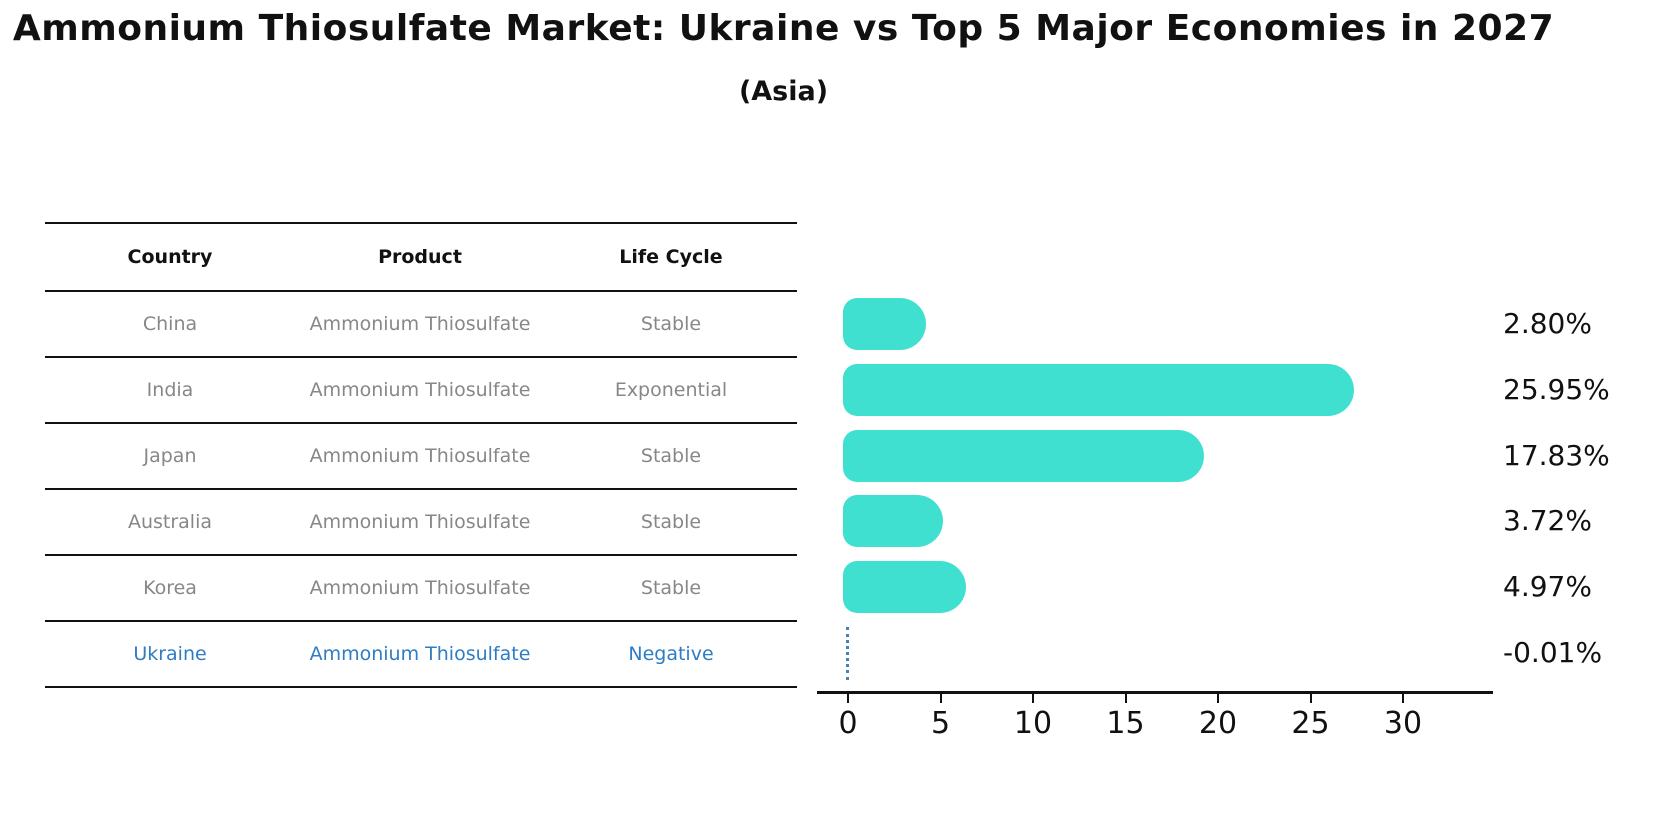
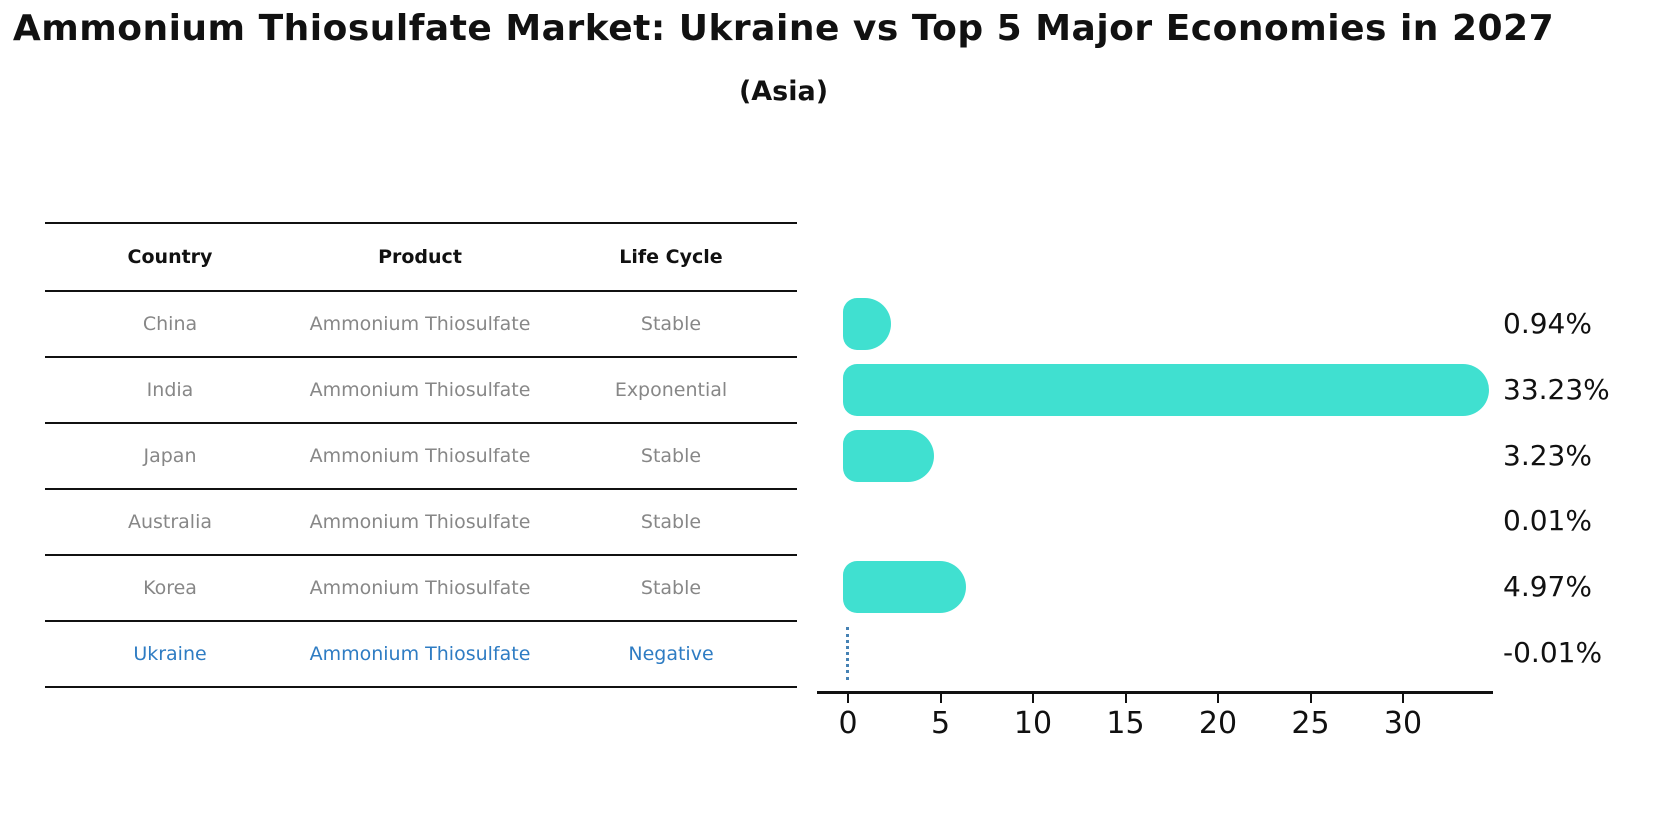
China: 2.80% -> 0.94%
India: 25.95% -> 33.23%
Japan: 17.83% -> 3.23%
Australia: 3.72% -> 0.01%
